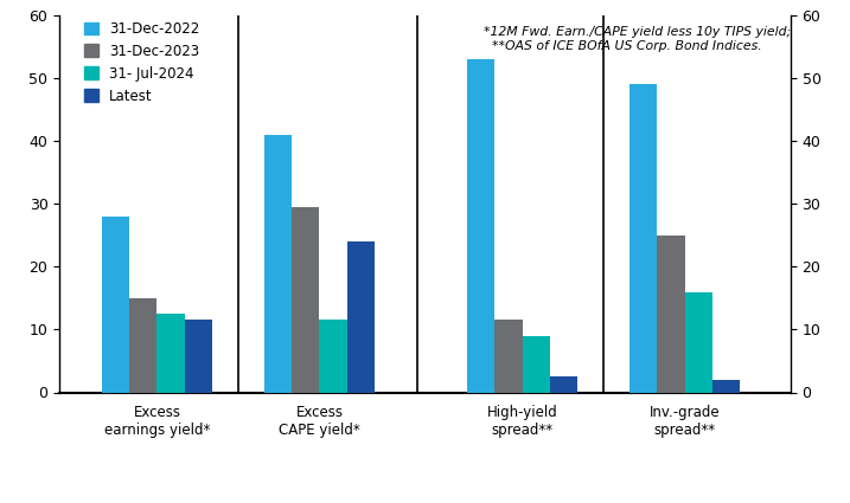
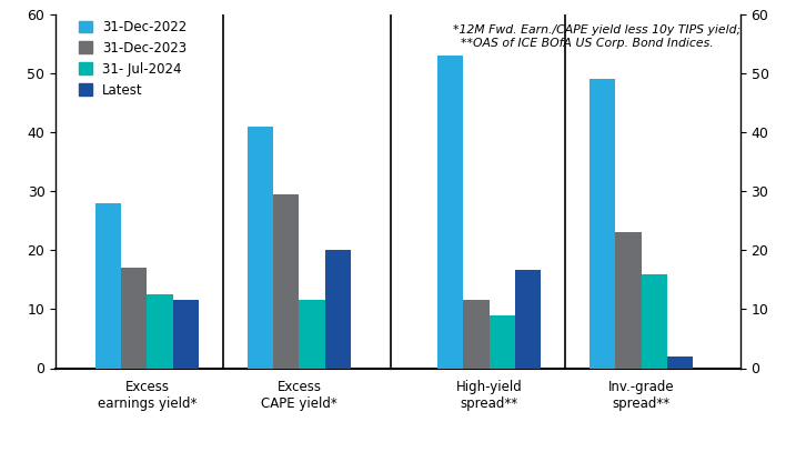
31-Dec-2023/Excess earnings yield*: 15.0 -> 17.0
Latest/Excess CAPE yield*: 24.0 -> 20.0
Latest/High-yield spread**: 2.5 -> 16.6
31-Dec-2023/Inv.-grade spread**: 25.0 -> 23.0
